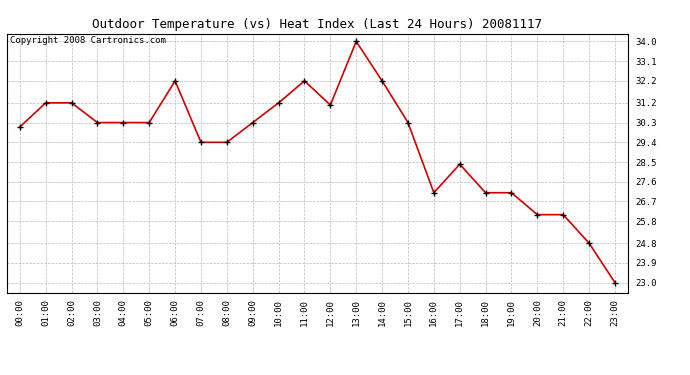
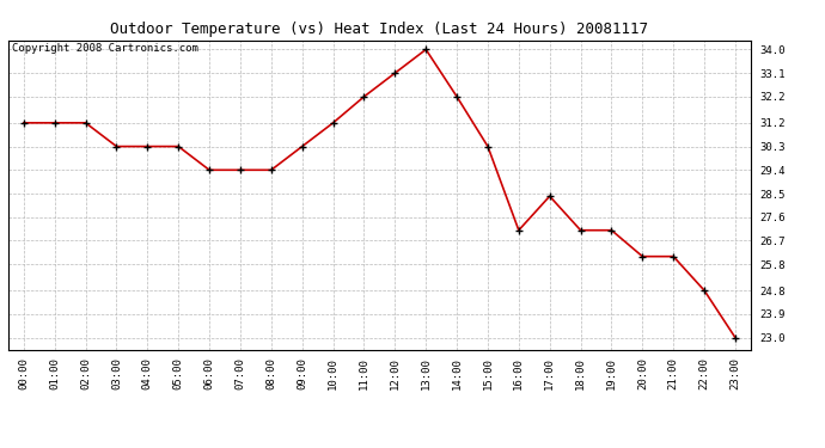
00:00: 30.1 -> 31.2
06:00: 32.2 -> 29.4
12:00: 31.1 -> 33.1
